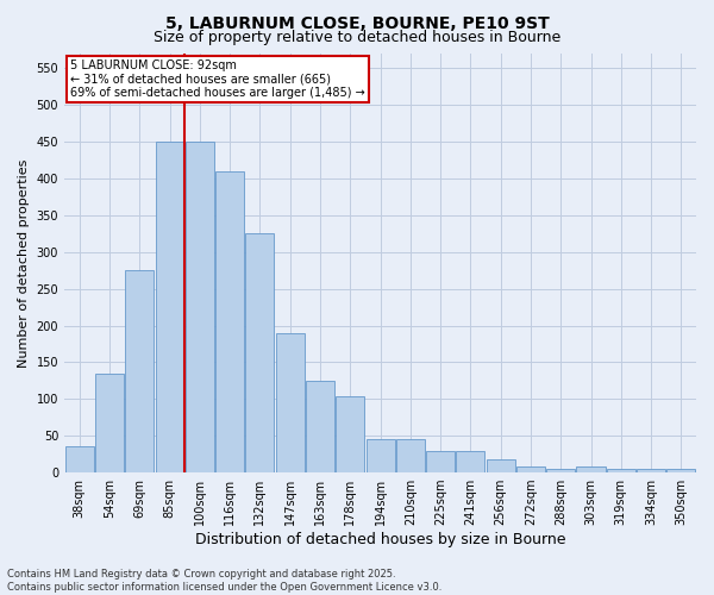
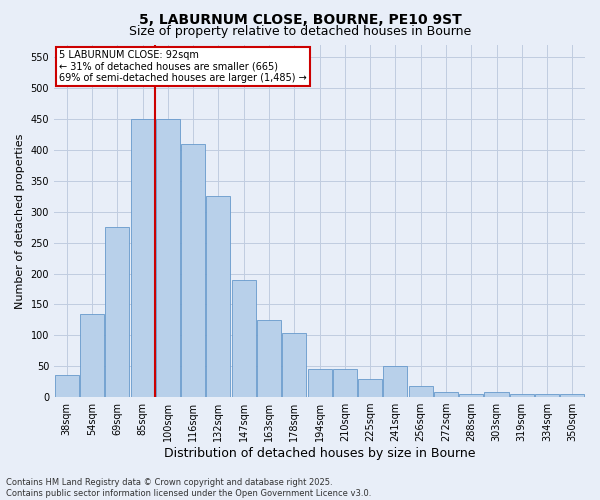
241sqm: 30 -> 50
